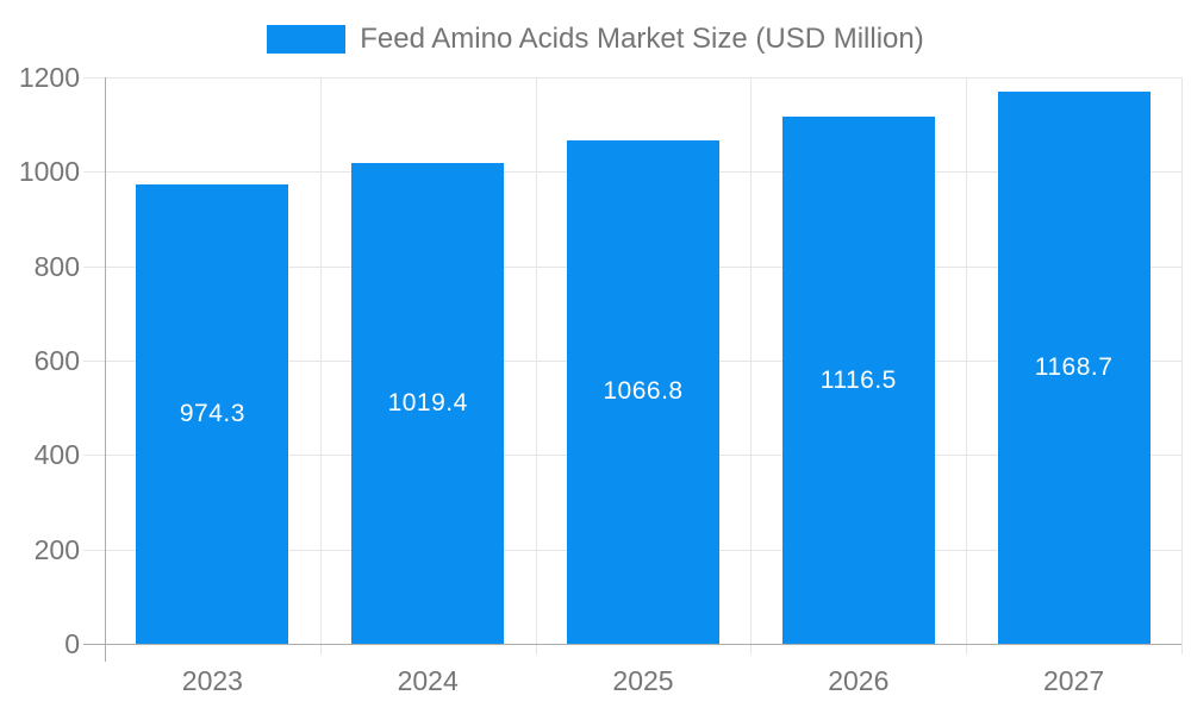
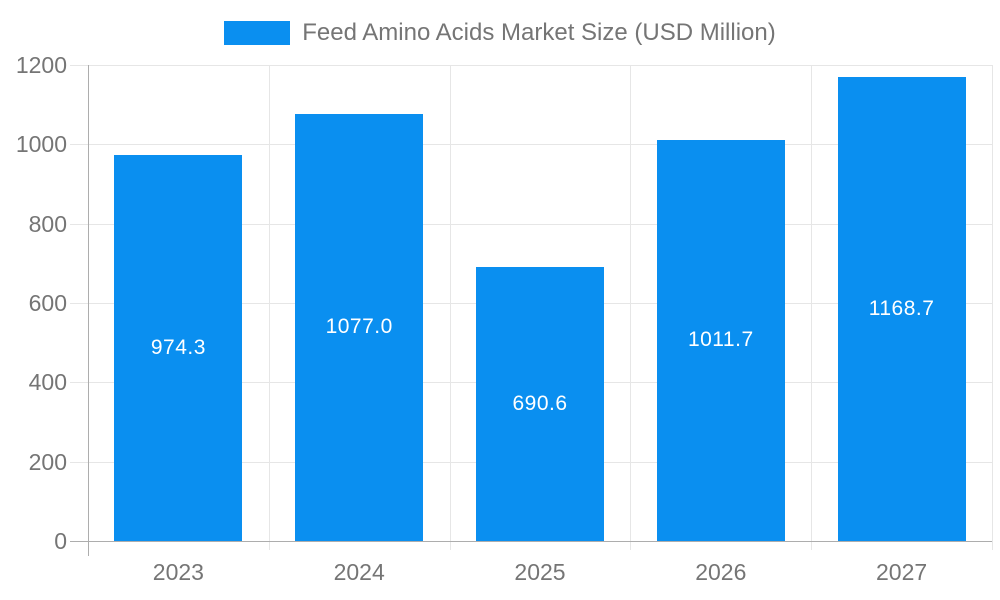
2024: 1019.4 -> 1077.0
2025: 1066.8 -> 690.6
2026: 1116.5 -> 1011.7
